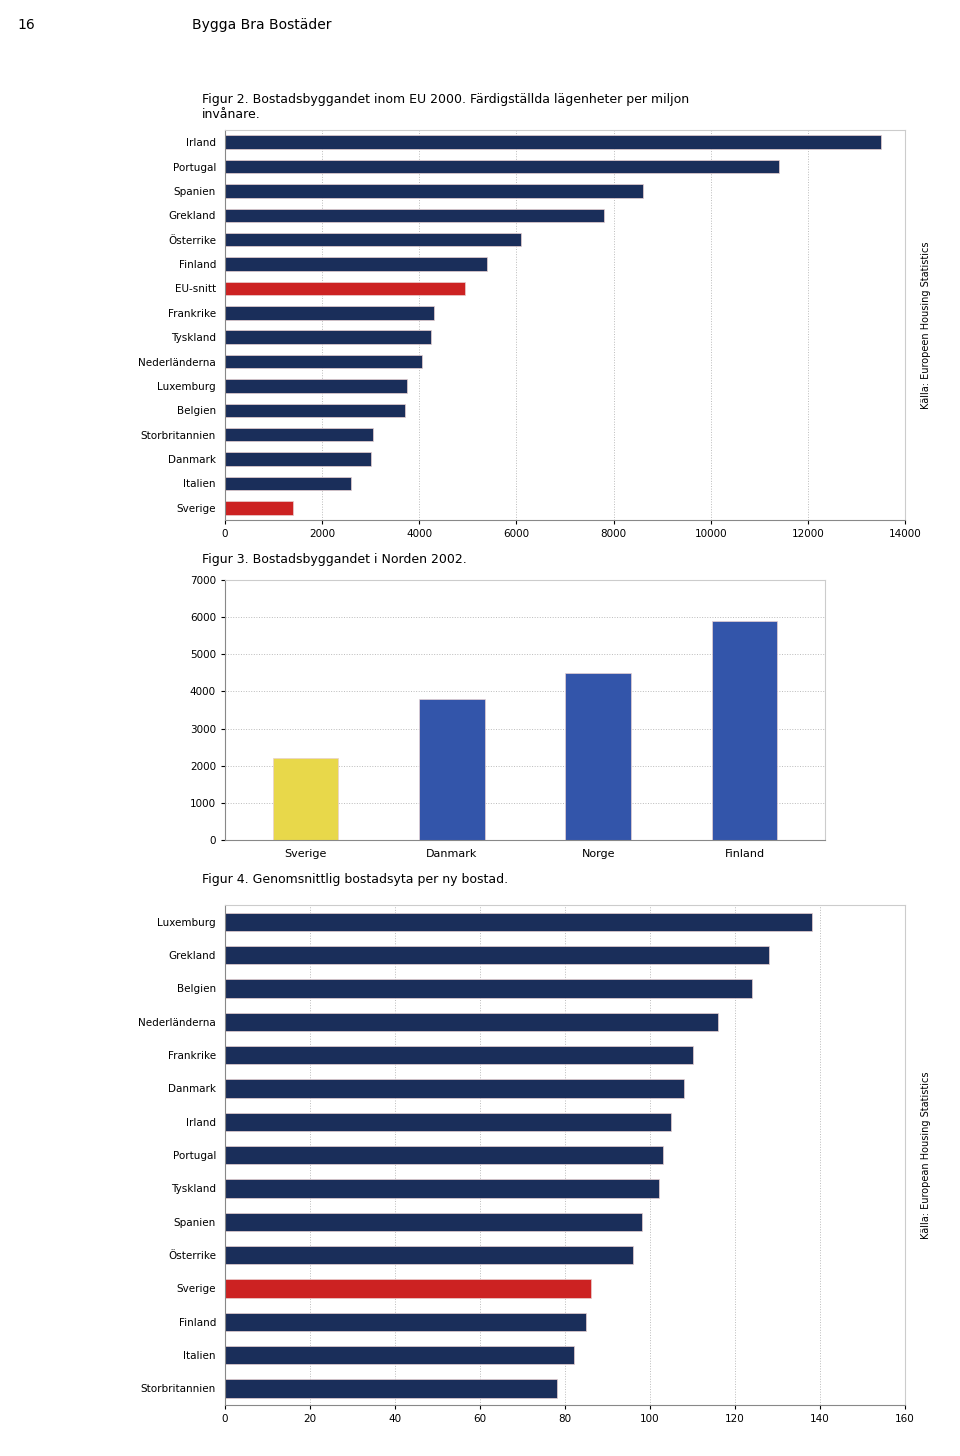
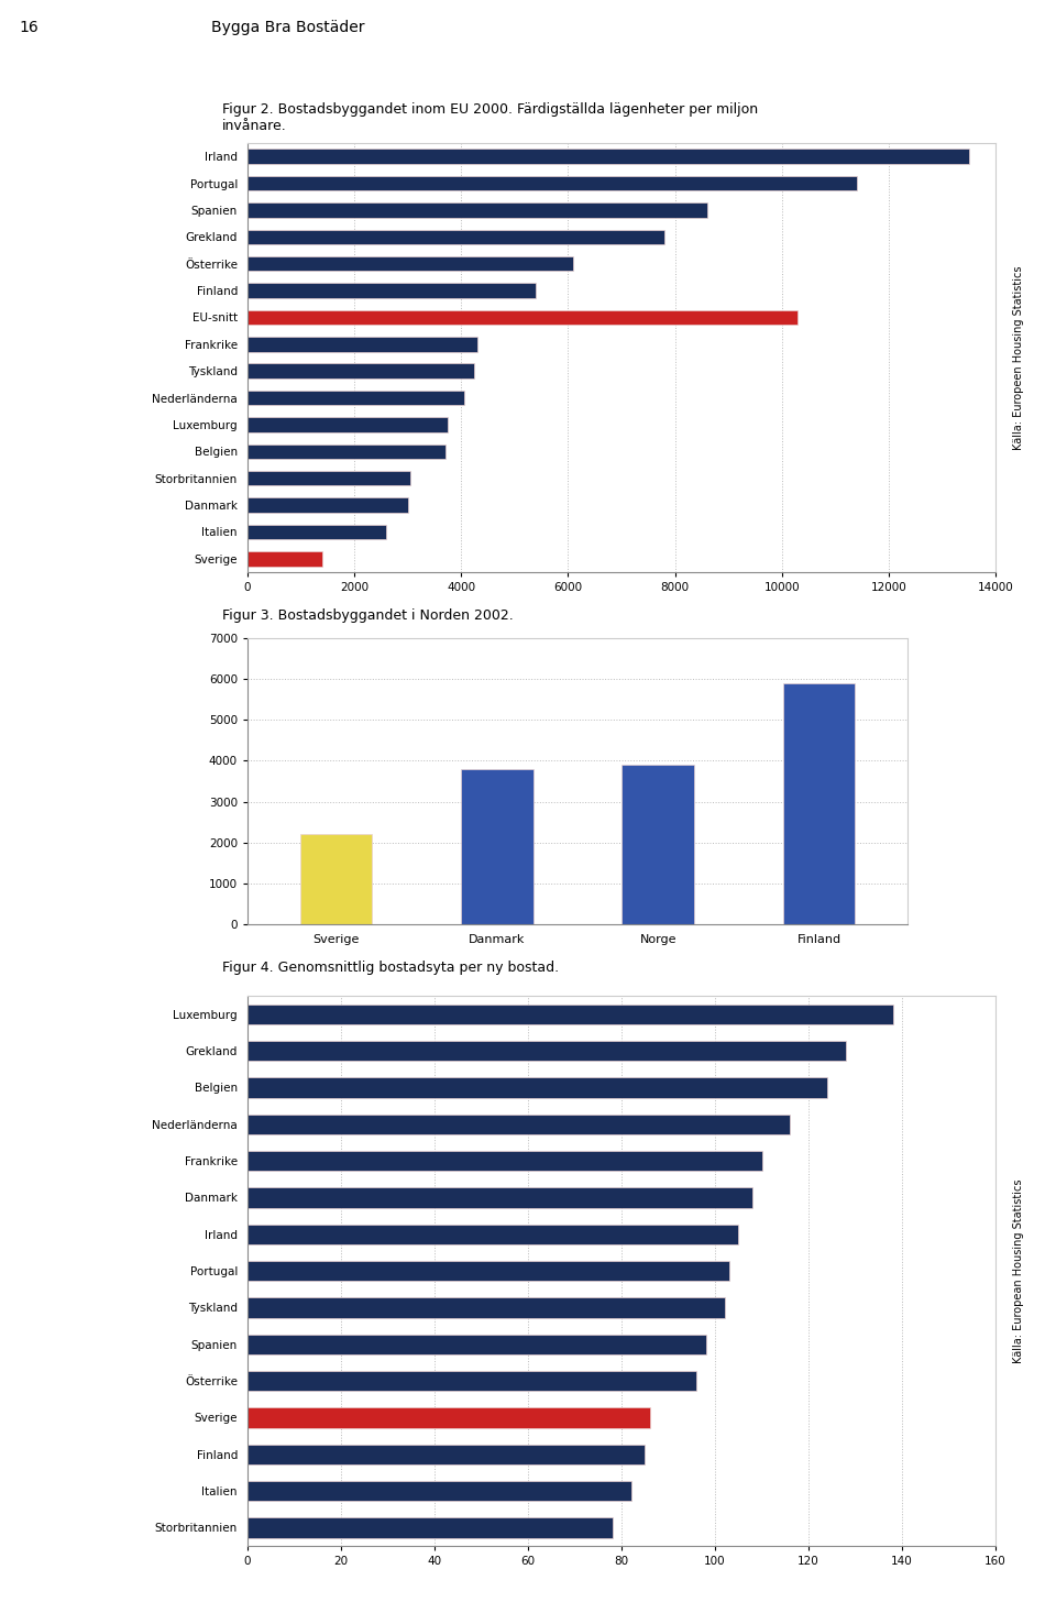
EU-snitt: 4950 -> 10300
Norge: 4500 -> 3900
